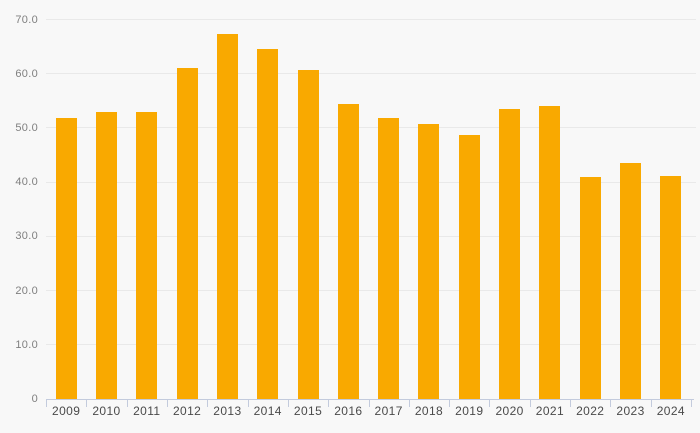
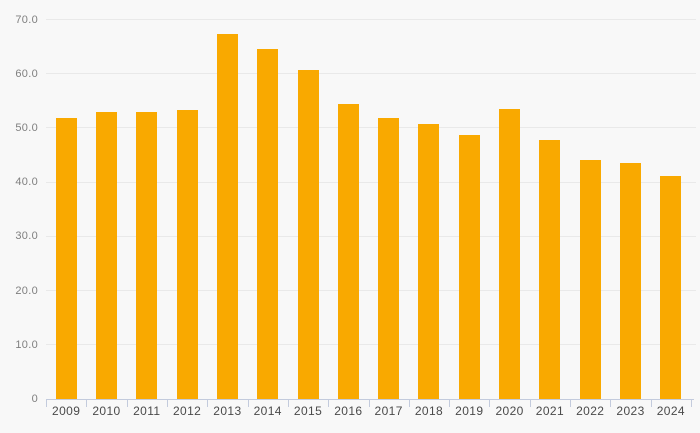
2012: 61 -> 53
2021: 54 -> 48
2022: 41 -> 44
